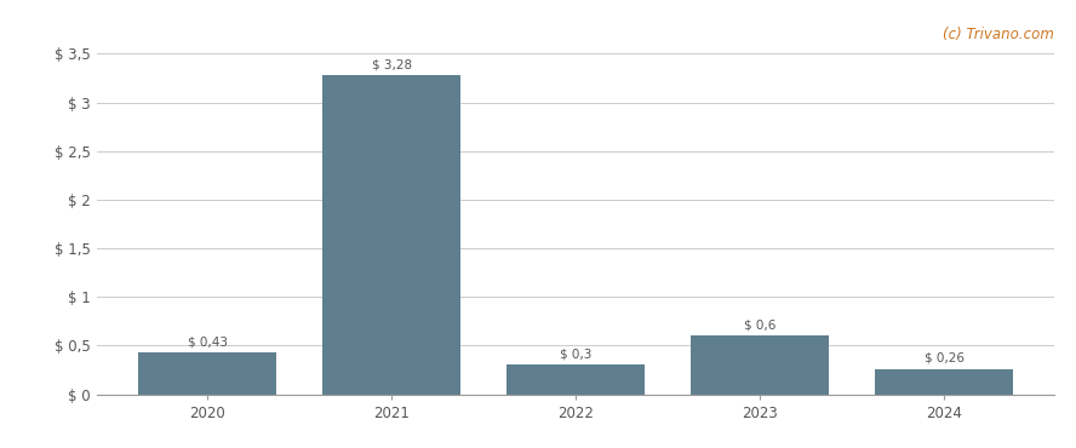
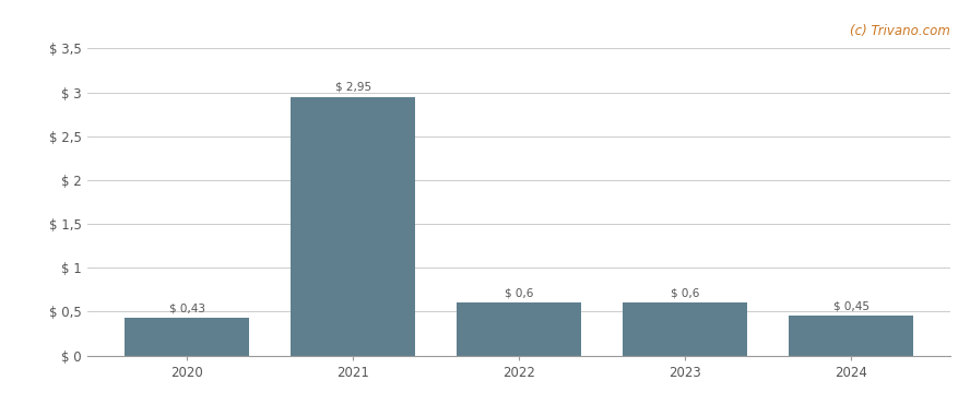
2021: 3,28 -> 2,95
2022: 0,3 -> 0,6
2024: 0,26 -> 0,45
